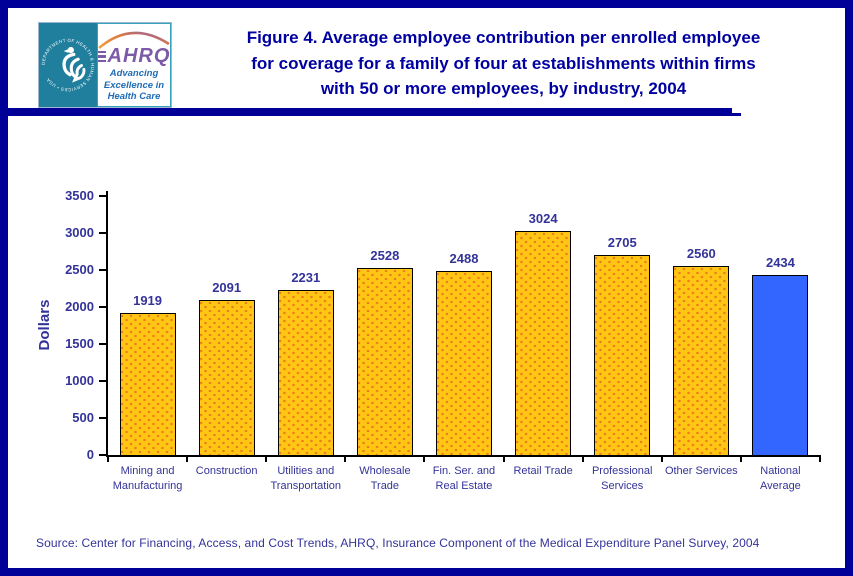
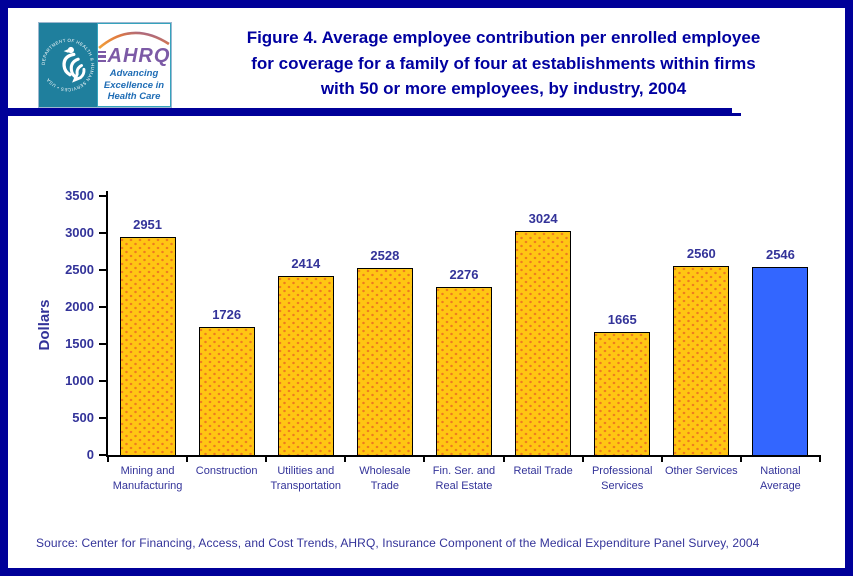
Mining and Manufacturing: 1919 -> 2951
Construction: 2091 -> 1726
Utilities and Transportation: 2231 -> 2414
Fin. Ser. and Real Estate: 2488 -> 2276
Professional Services: 2705 -> 1665
National Average: 2434 -> 2546
